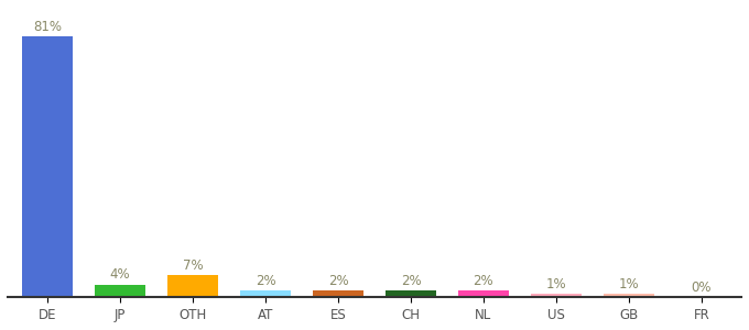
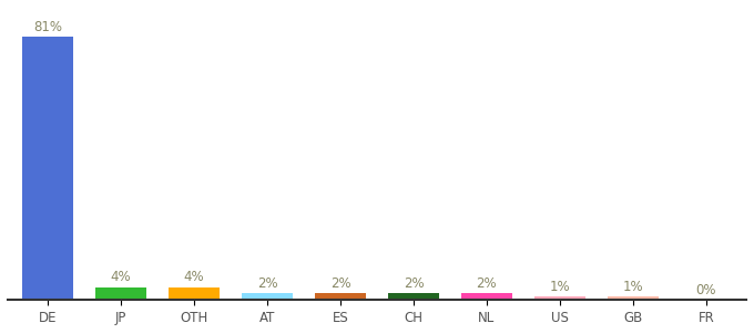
OTH: 7% -> 4%
